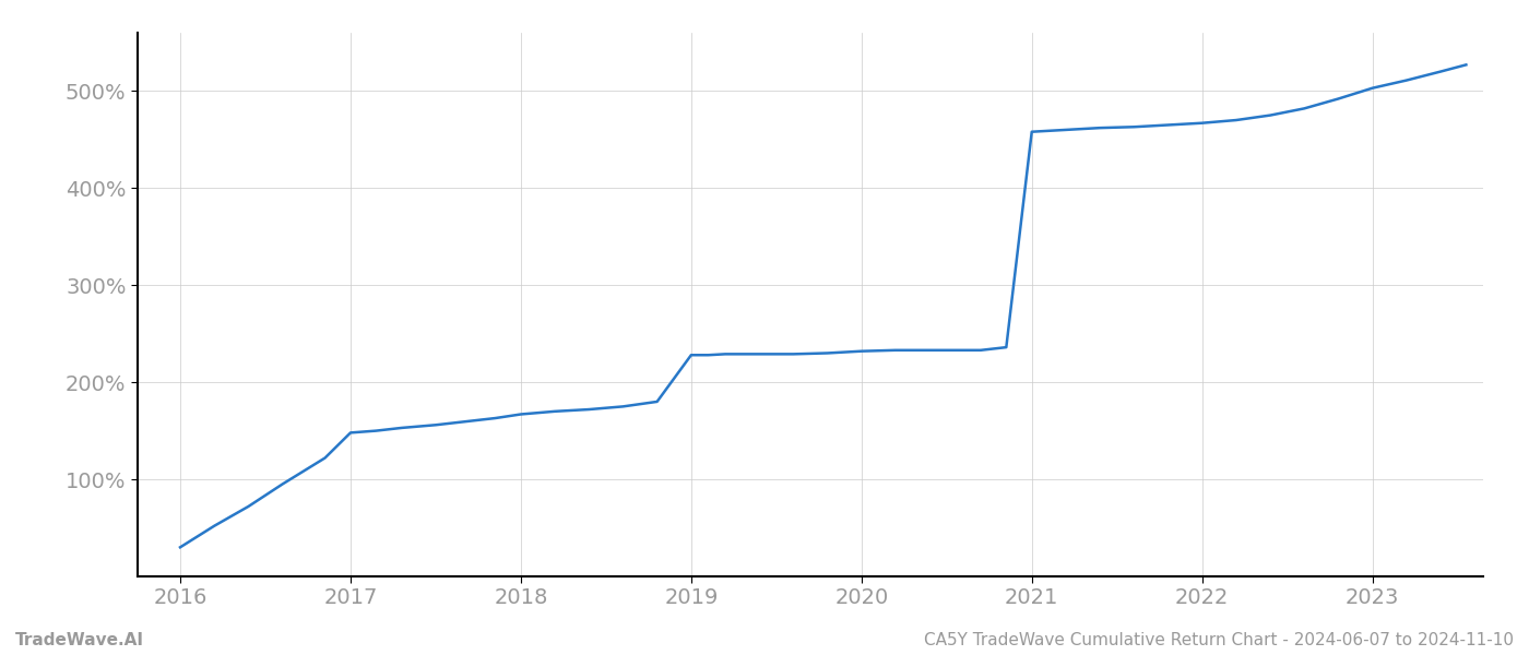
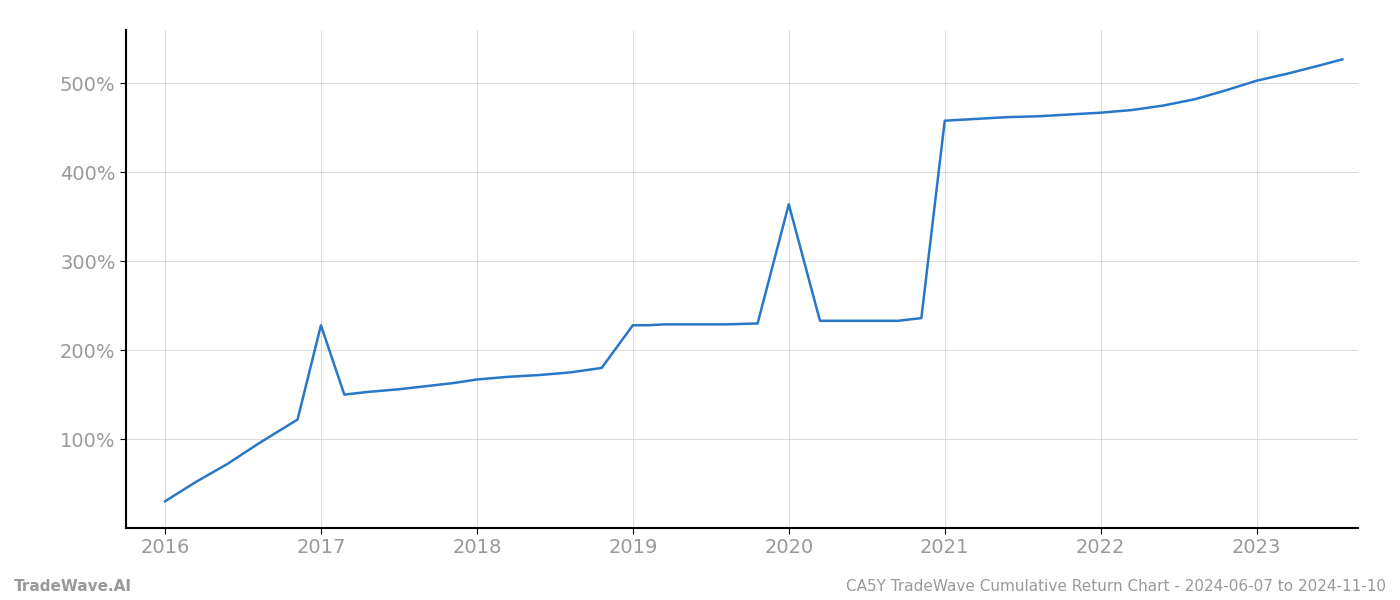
2017: 148% -> 228%
2020: 232% -> 364%
